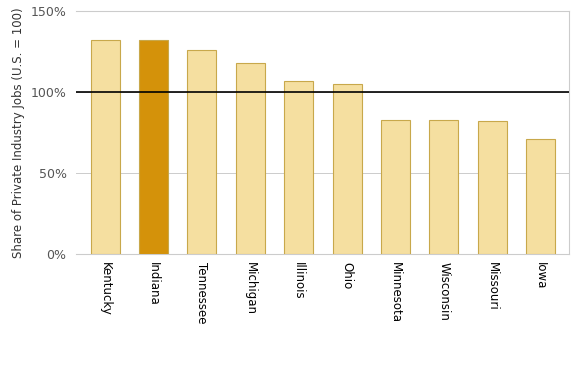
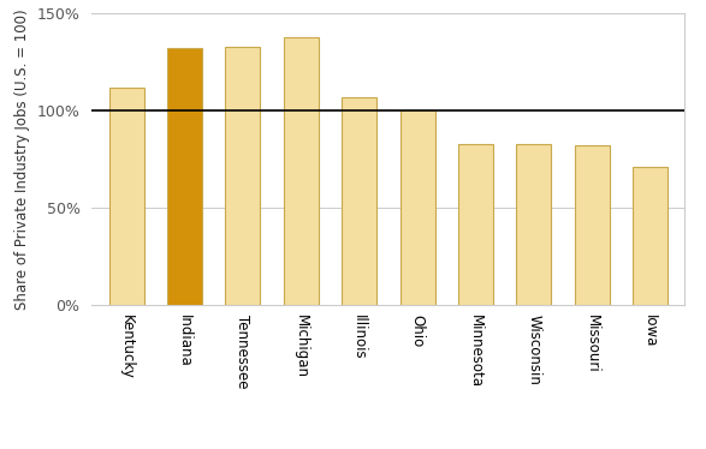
Kentucky: 132% -> 112%
Tennessee: 126% -> 133%
Michigan: 118% -> 138%
Ohio: 105% -> 100%
